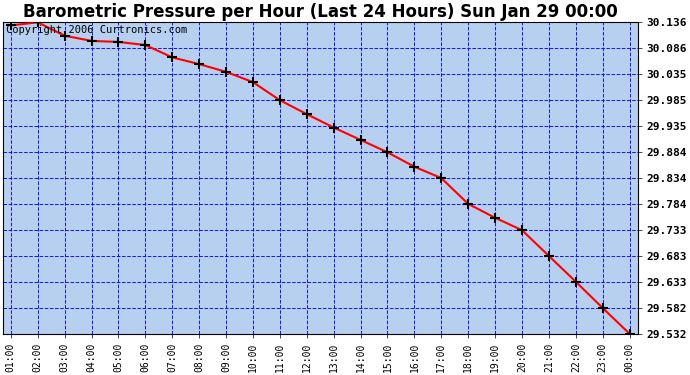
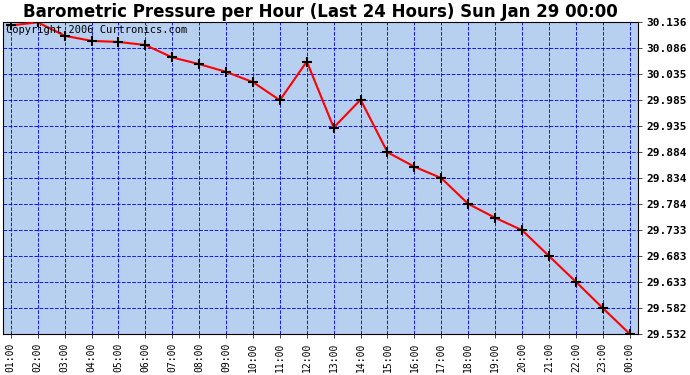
12:00: 29.958 -> 30.060
14:00: 29.908 -> 29.986
